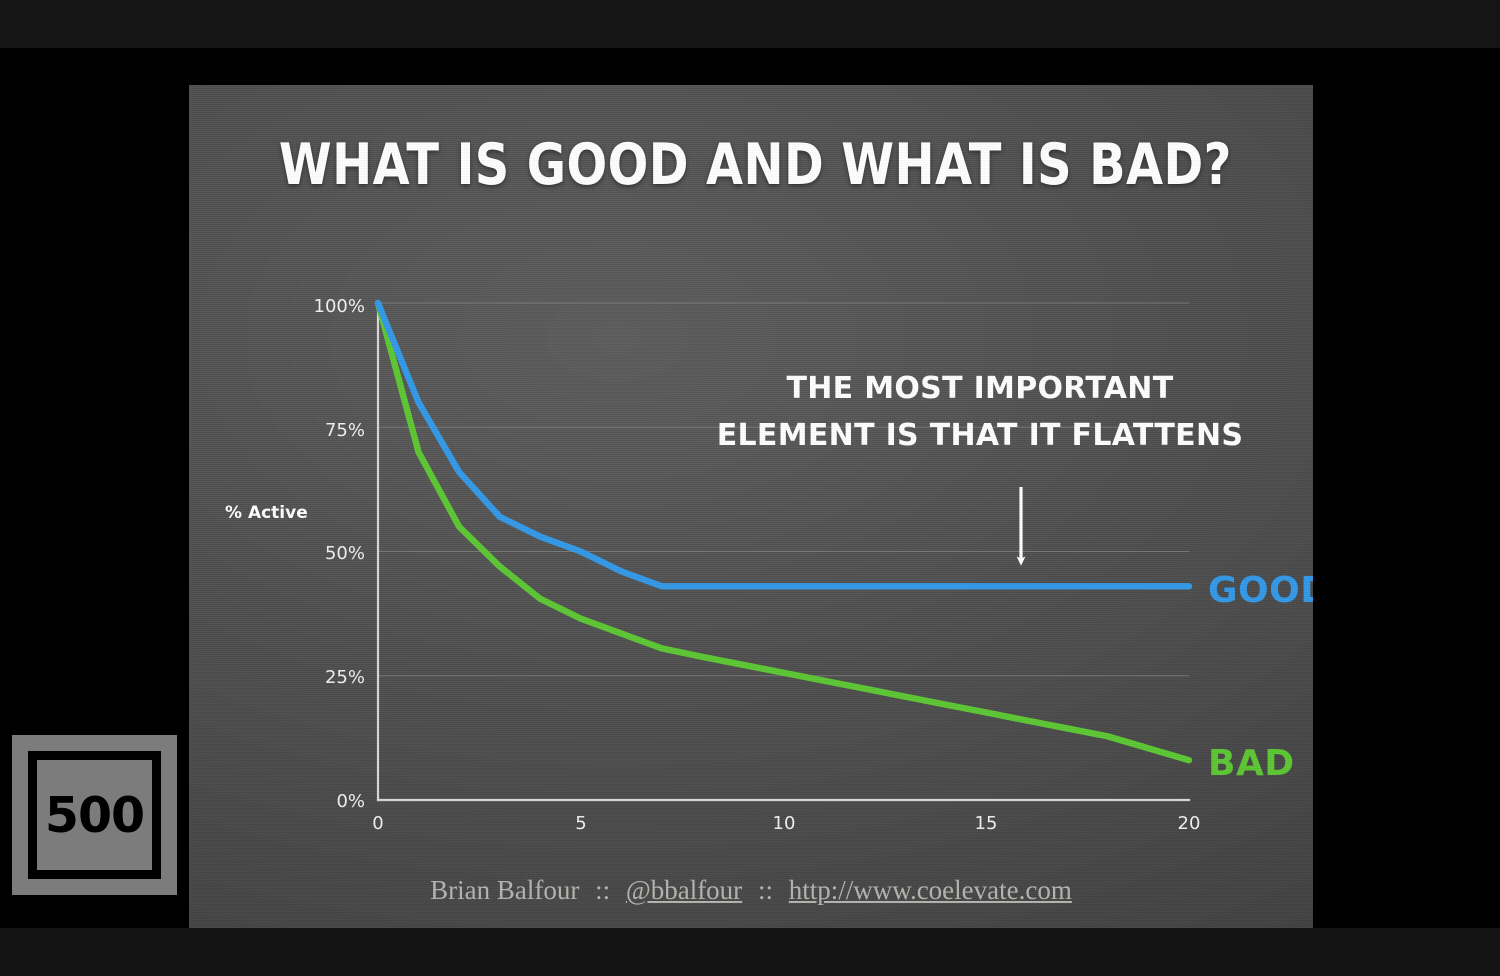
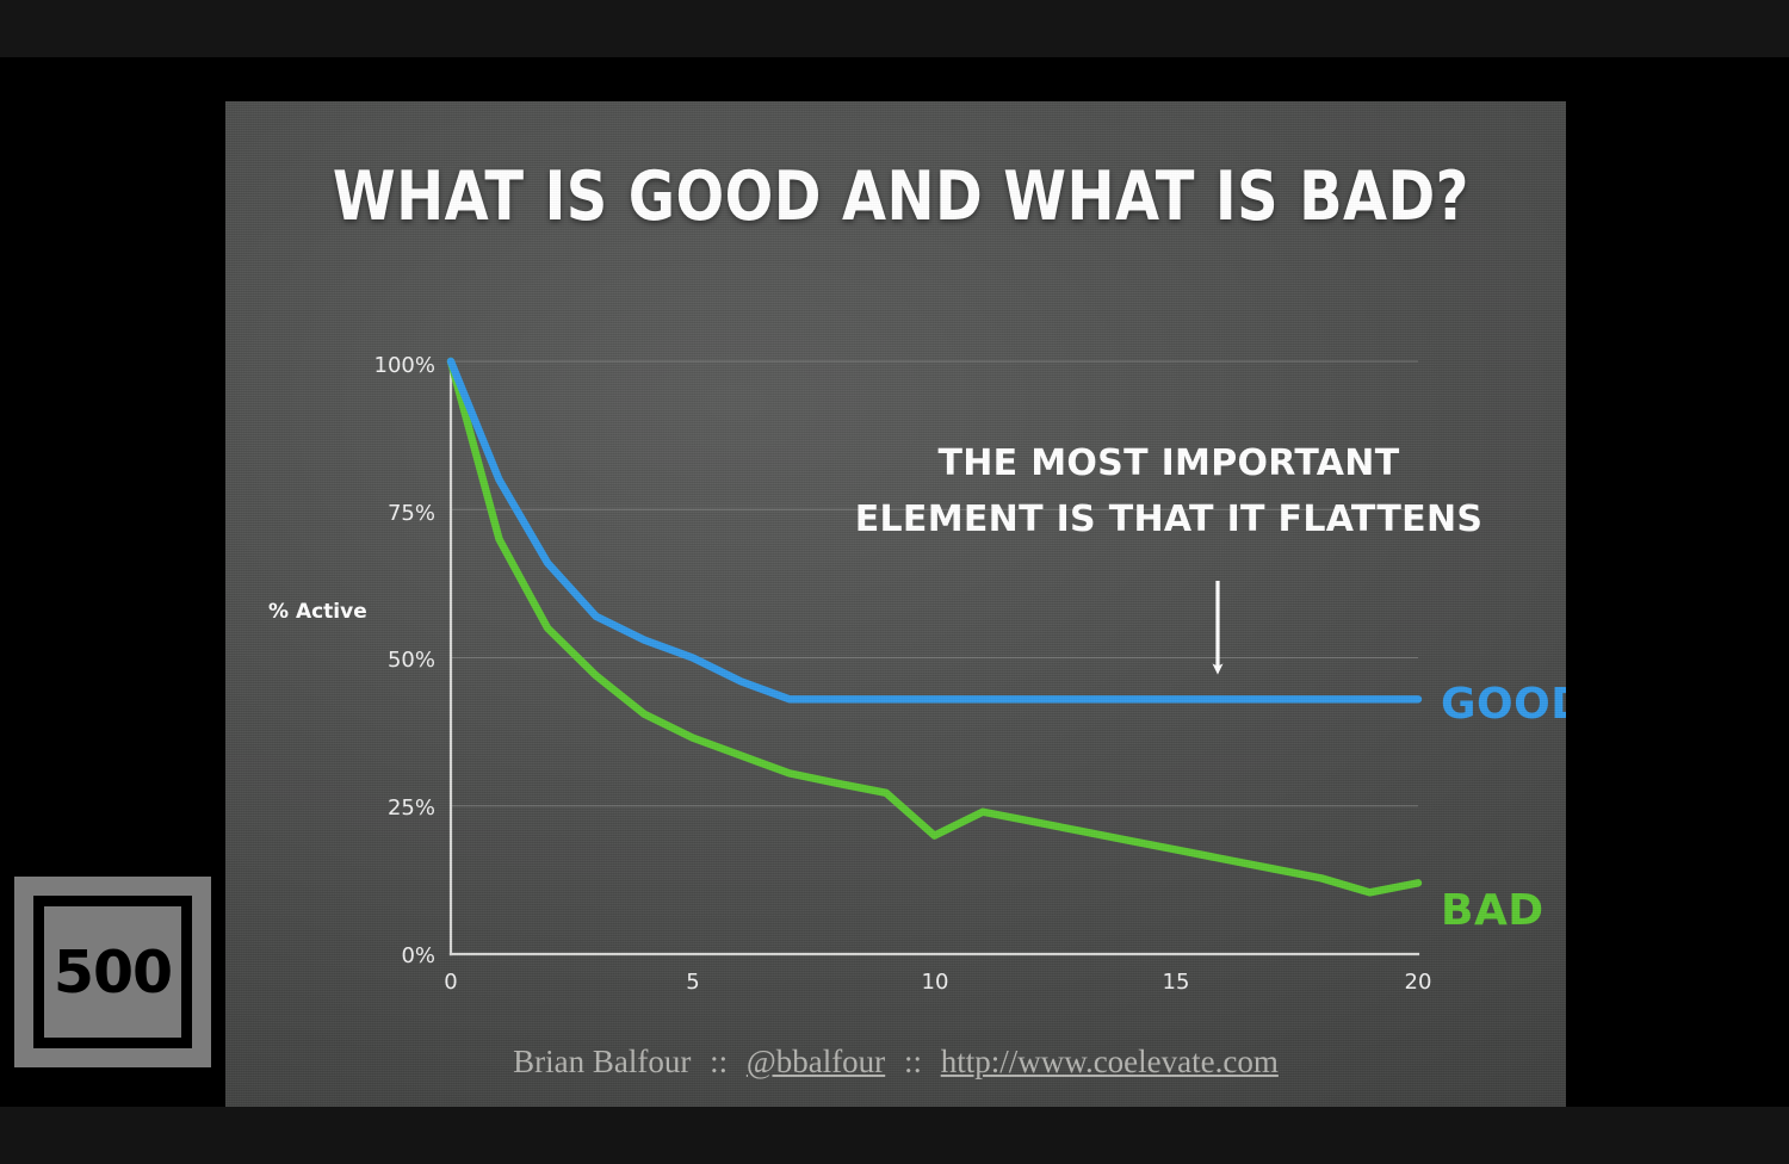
BAD/10: 26% -> 20%
BAD/20: 8% -> 12%
